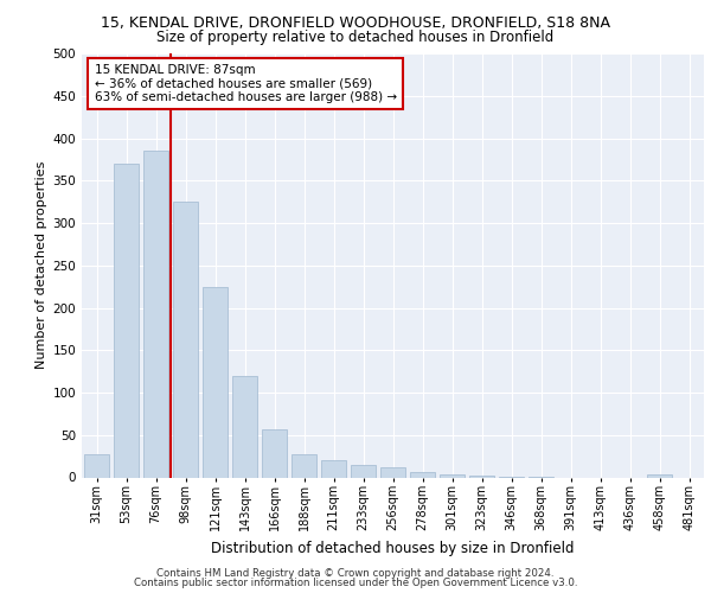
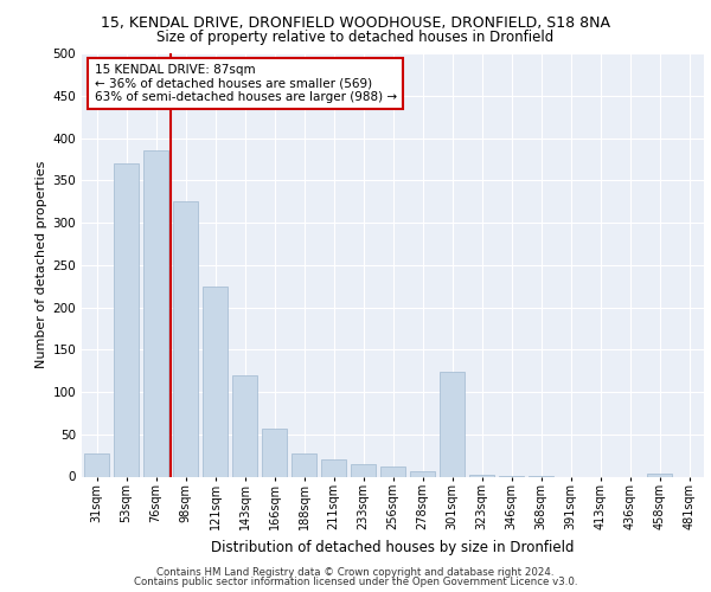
301sqm: 4 -> 124
